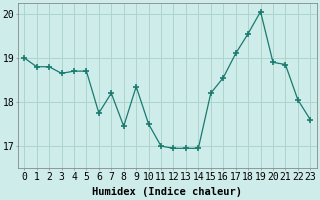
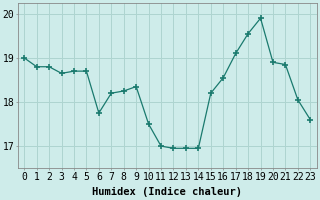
8: 17.45 -> 18.25
19: 20.05 -> 19.90
